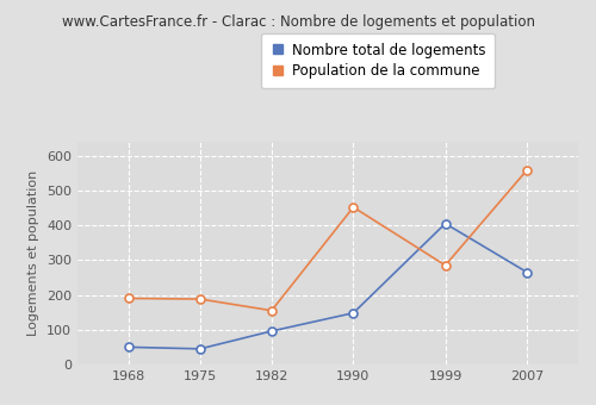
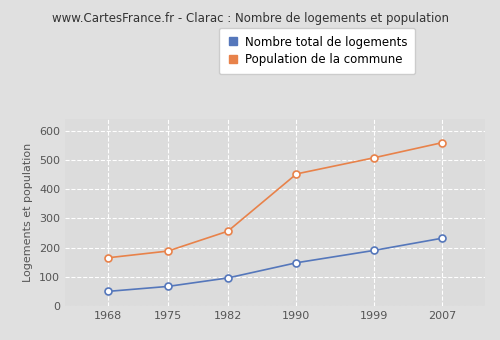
Population de la commune/1968: 190 -> 165
Nombre total de logements/1975: 45 -> 67
Population de la commune/1982: 155 -> 256
Nombre total de logements/1999: 405 -> 190
Population de la commune/1999: 285 -> 507
Nombre total de logements/2007: 265 -> 232
